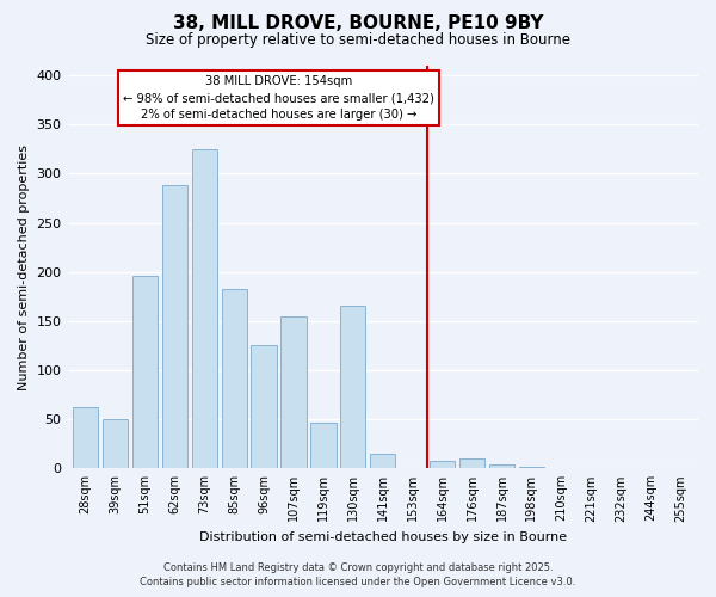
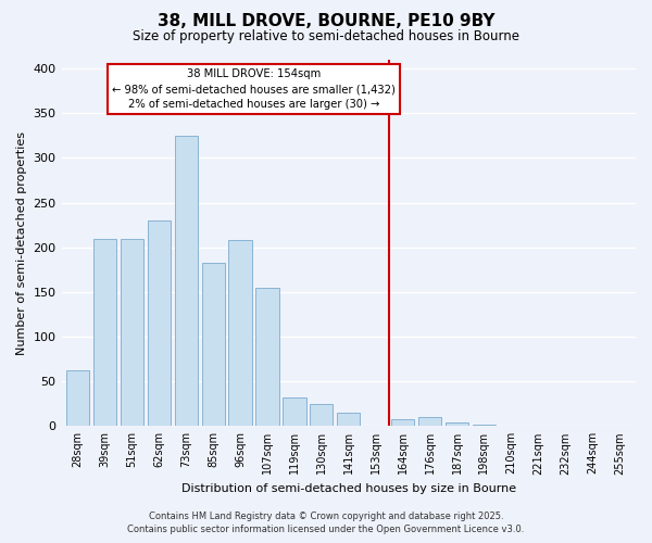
39sqm: 50 -> 210
51sqm: 196 -> 210
62sqm: 288 -> 230
96sqm: 126 -> 208
119sqm: 46 -> 32
130sqm: 166 -> 25
